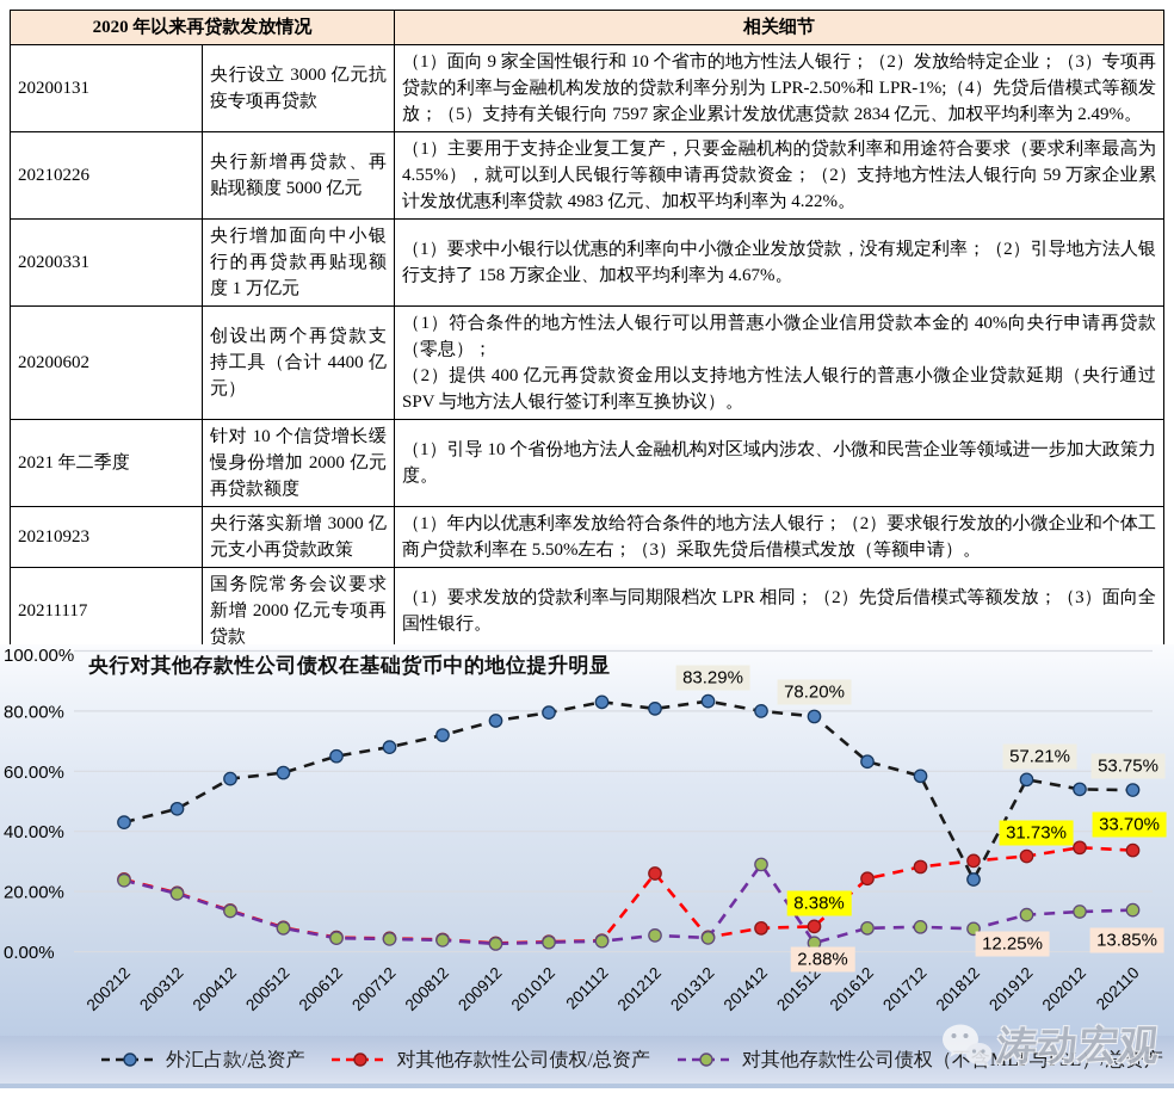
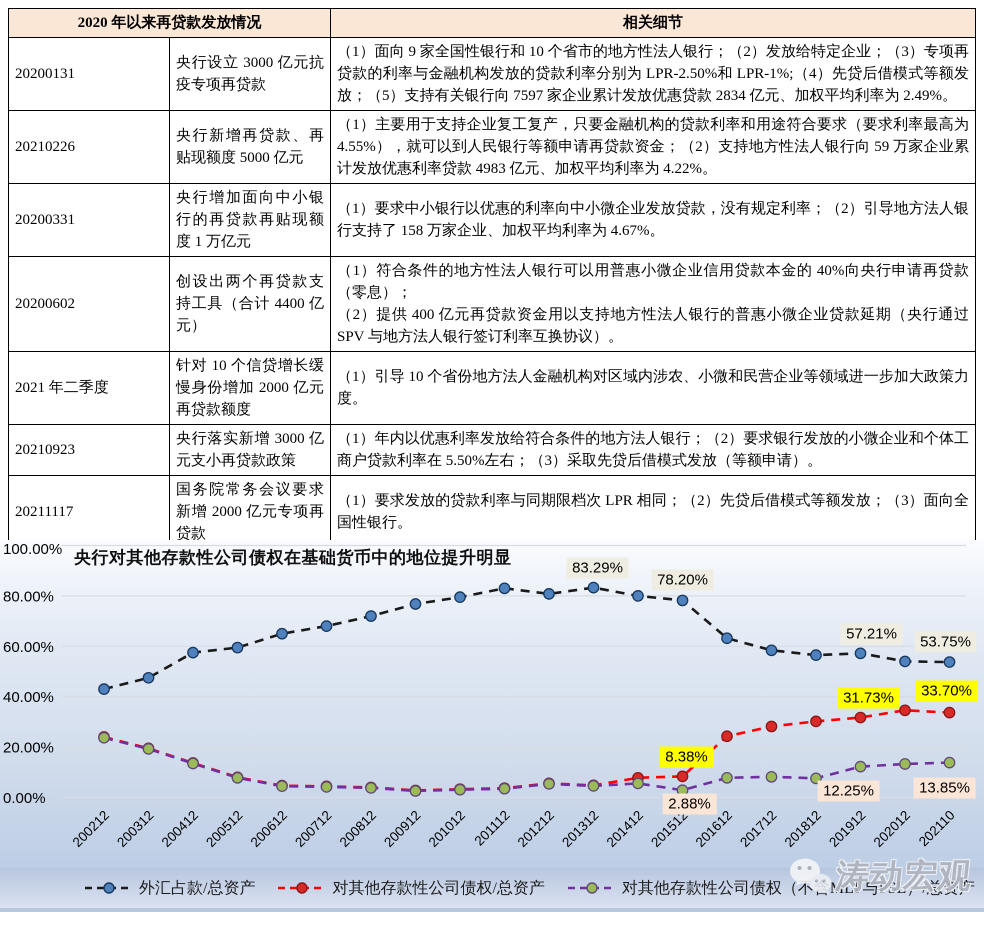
对其他存款性公司债权/总资产/201212: 26% -> 6%
对其他存款性公司债权（不含MLF与PSL）/总资产/201412: 29% -> 6%
外汇占款/总资产/201812: 24% -> 56%
